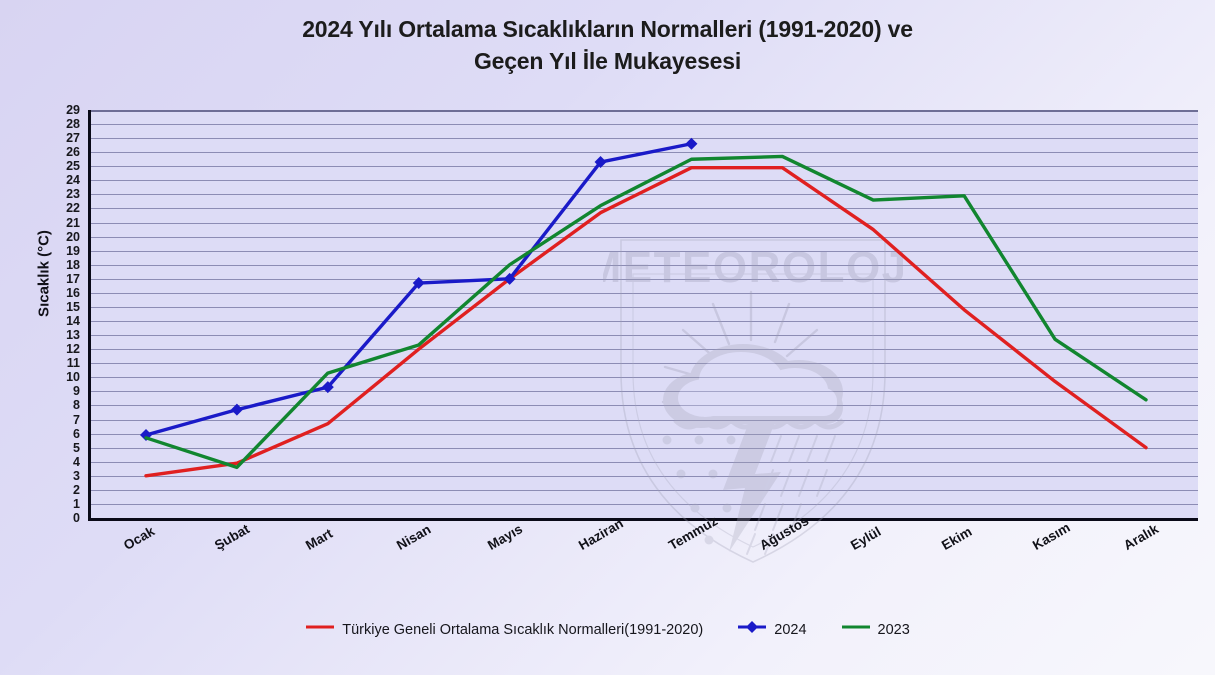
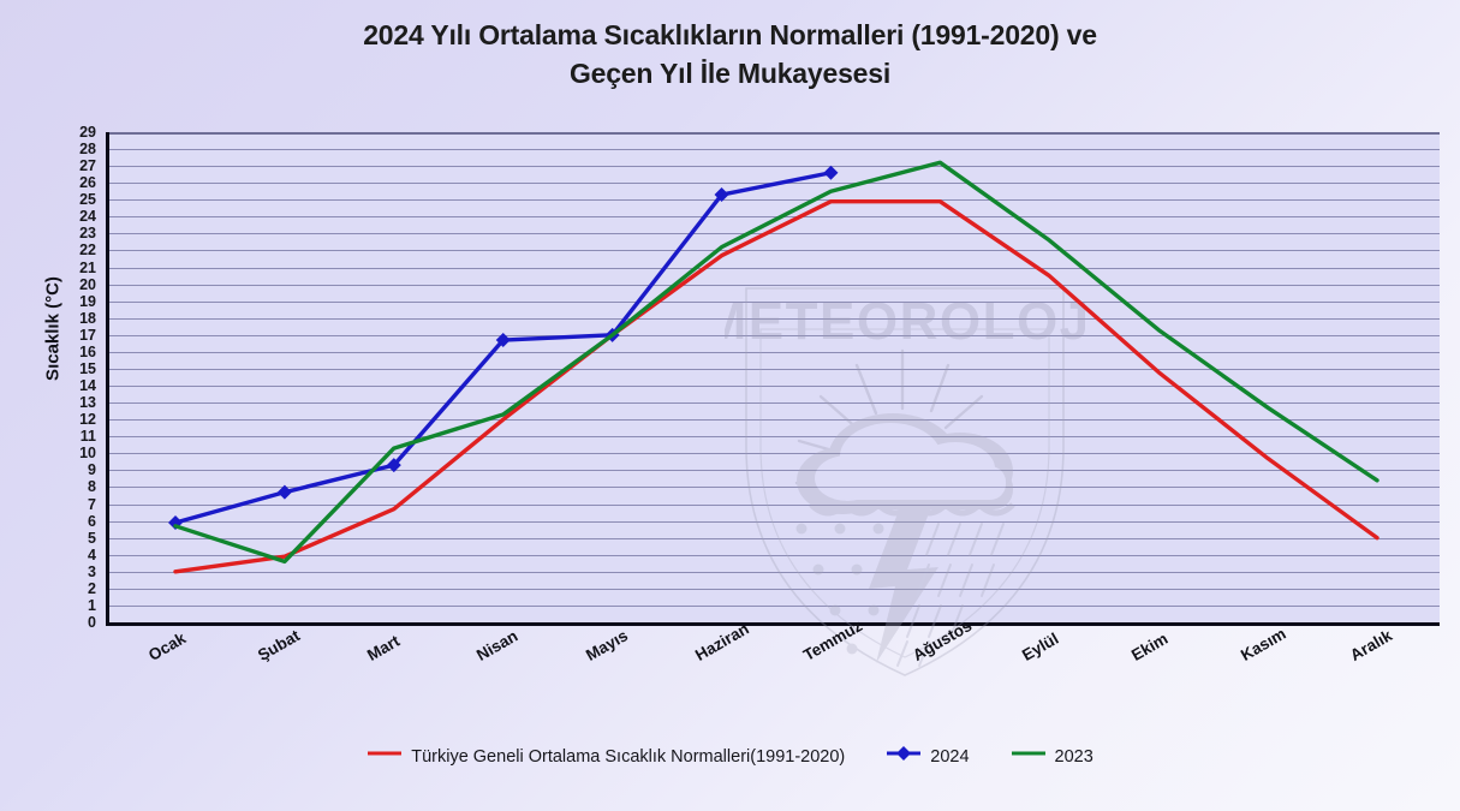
2023/Mayıs: 18.0 -> 17.0
2023/Ağustos: 25.7 -> 27.2
2023/Ekim: 22.9 -> 17.3
